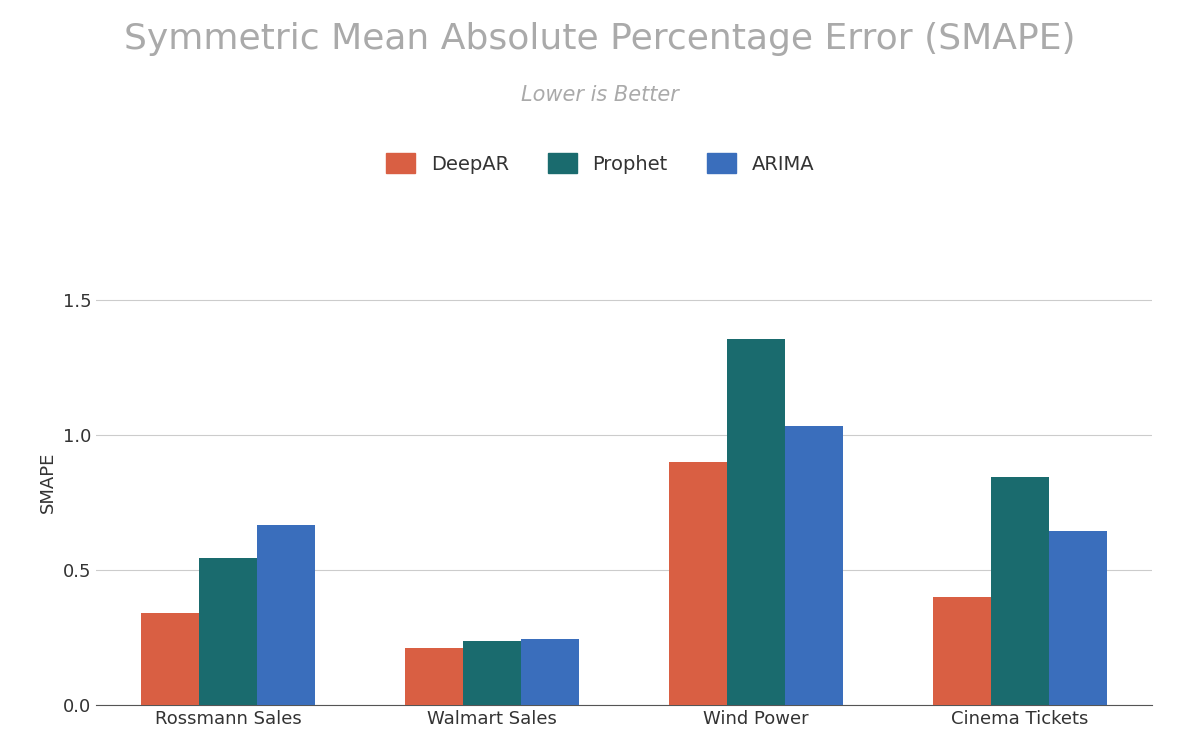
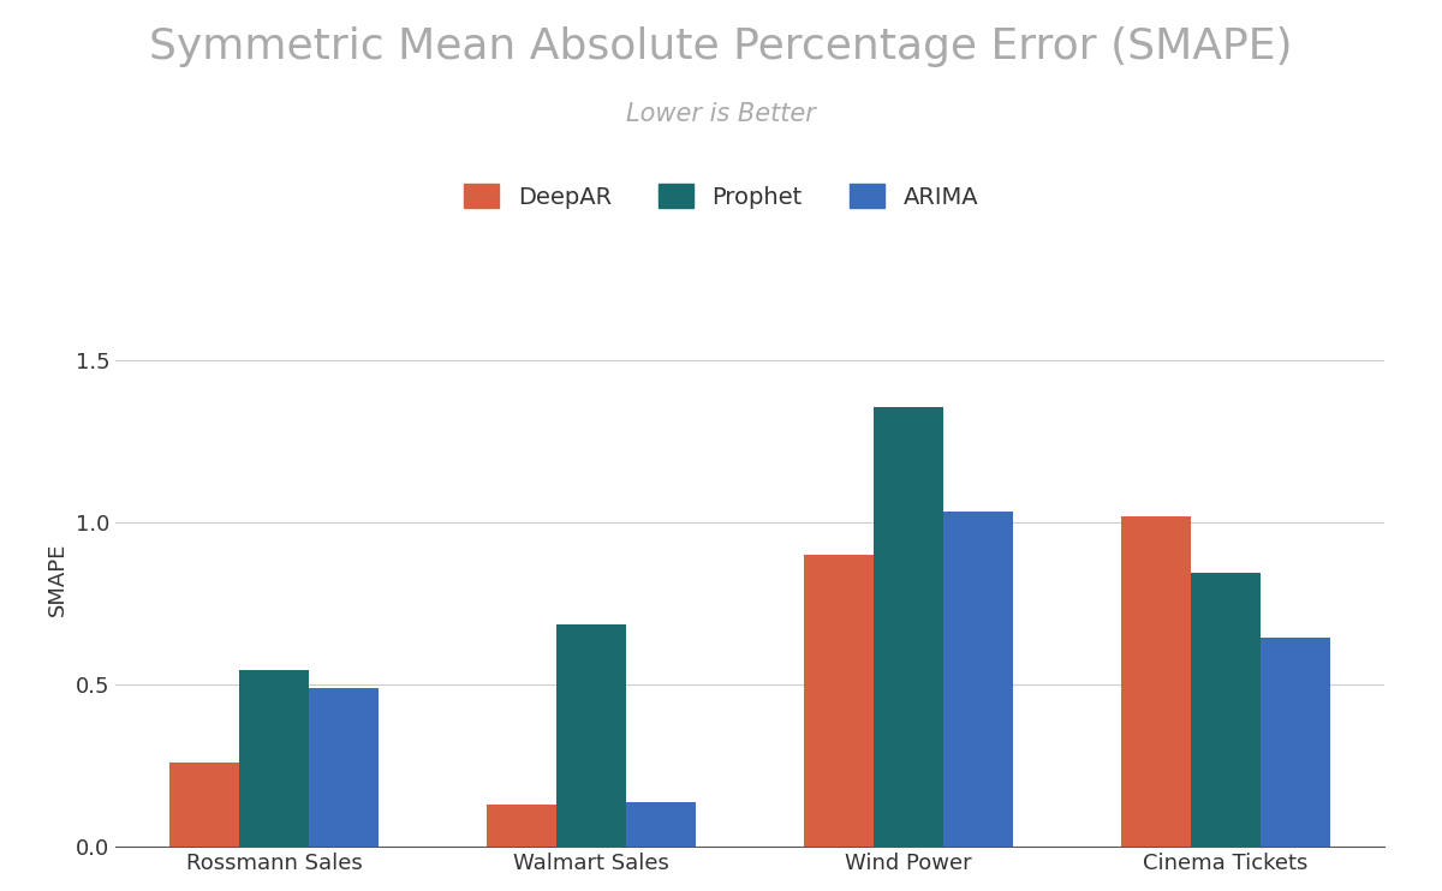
DeepAR/Rossmann Sales: 0.34 -> 0.26
ARIMA/Rossmann Sales: 0.665 -> 0.490
DeepAR/Walmart Sales: 0.21 -> 0.13
Prophet/Walmart Sales: 0.235 -> 0.685
ARIMA/Walmart Sales: 0.245 -> 0.135
DeepAR/Cinema Tickets: 0.40 -> 1.02
